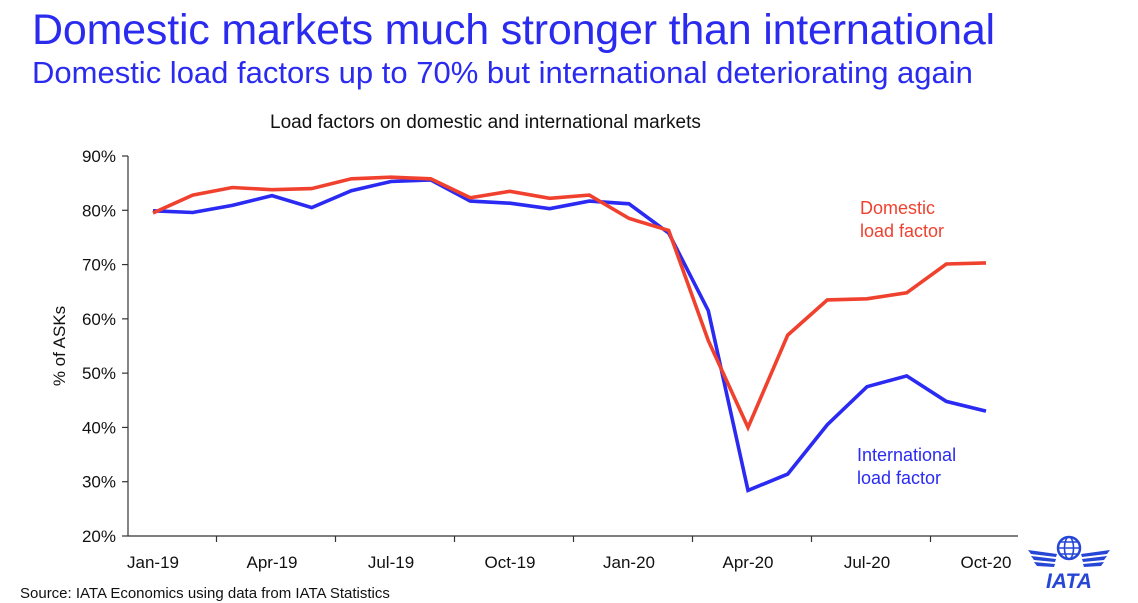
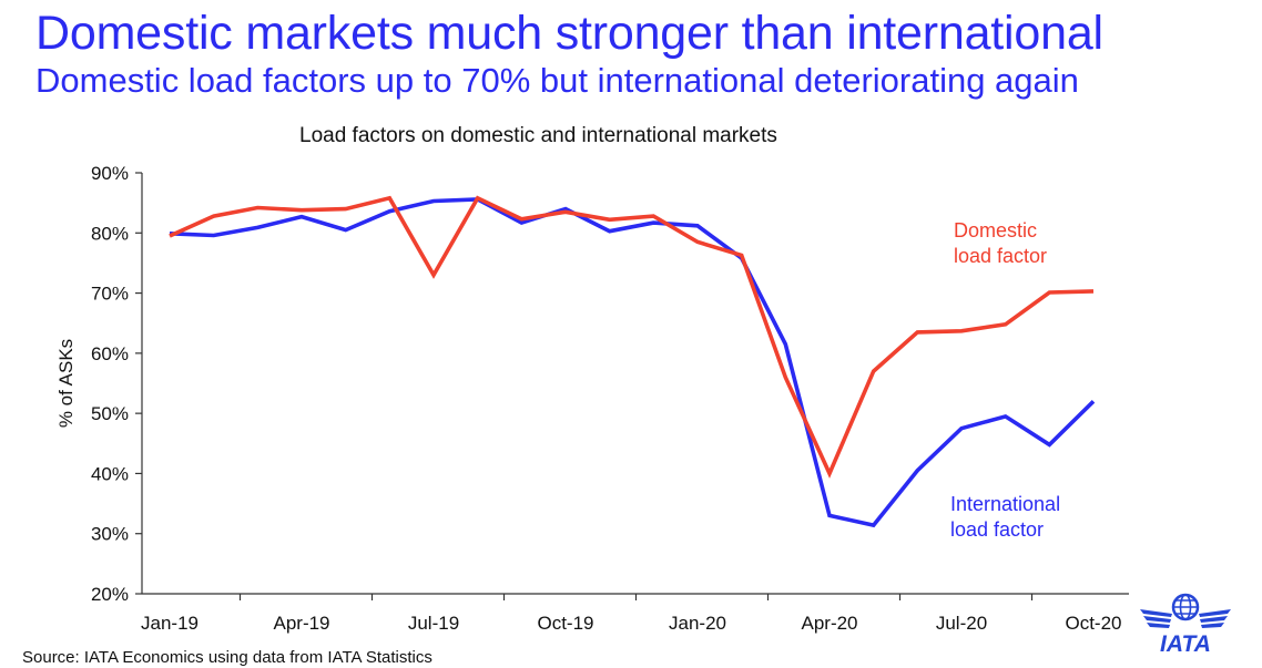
Domestic load factor/Jul-19: 86% -> 73%
International load factor/Oct-19: 81% -> 84%
International load factor/Apr-20: 28% -> 33%
International load factor/Oct-20: 43% -> 52%
